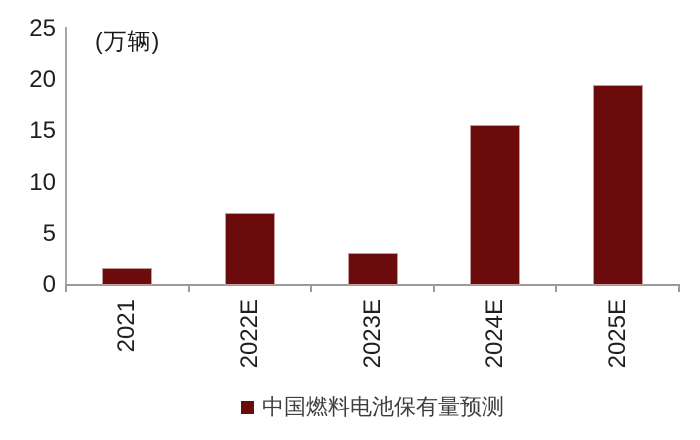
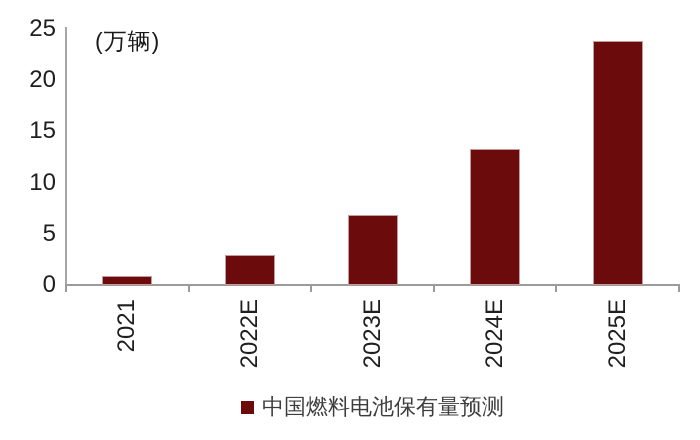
2021: 1.7 -> 0.9
2022E: 7.0 -> 2.9
2023E: 3.1 -> 6.8
2024E: 15.6 -> 13.3
2025E: 19.5 -> 23.8
